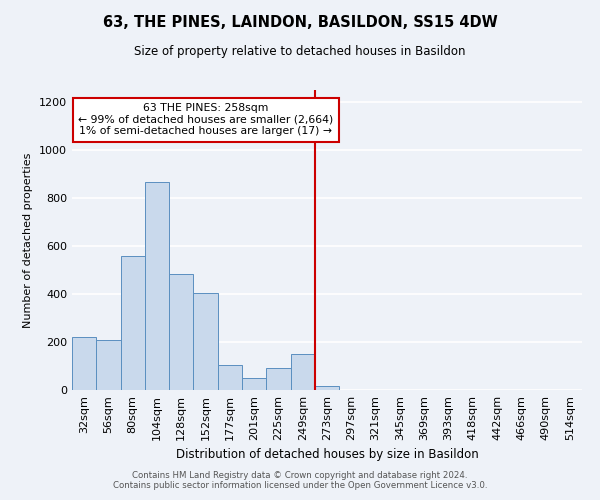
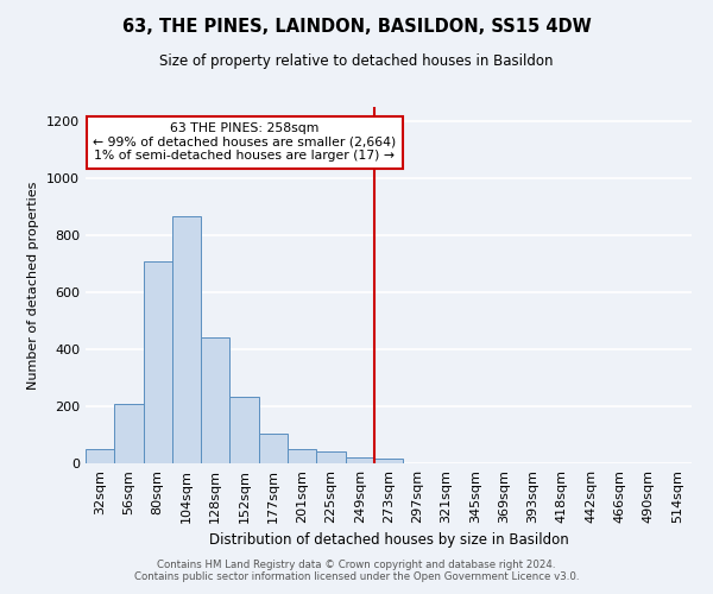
32sqm: 220 -> 50
80sqm: 560 -> 710
128sqm: 485 -> 440
152sqm: 405 -> 235
225sqm: 90 -> 40
249sqm: 150 -> 20
